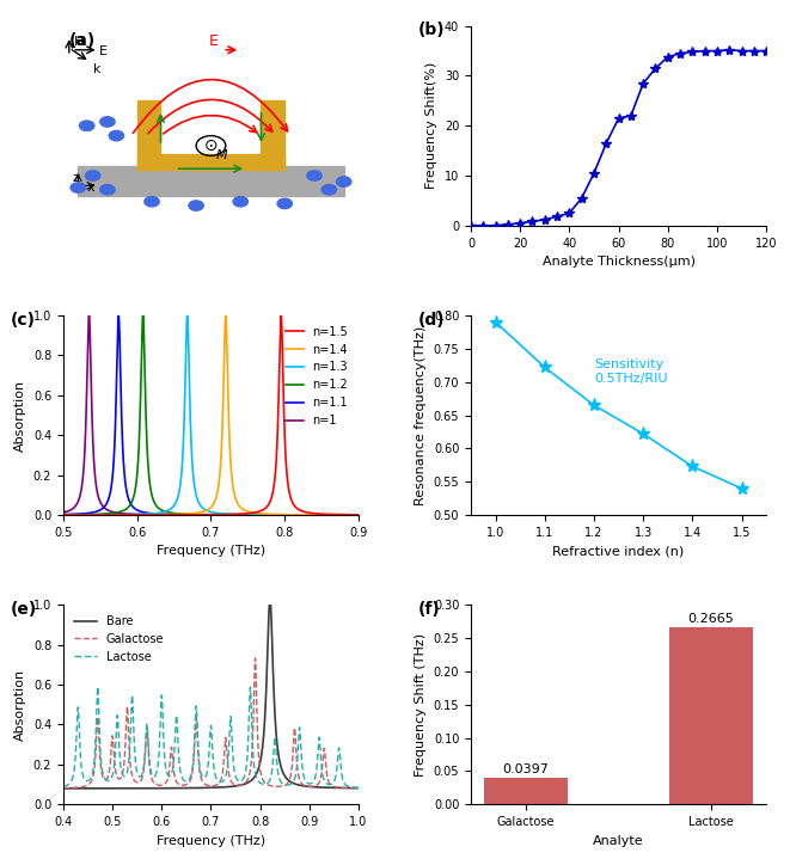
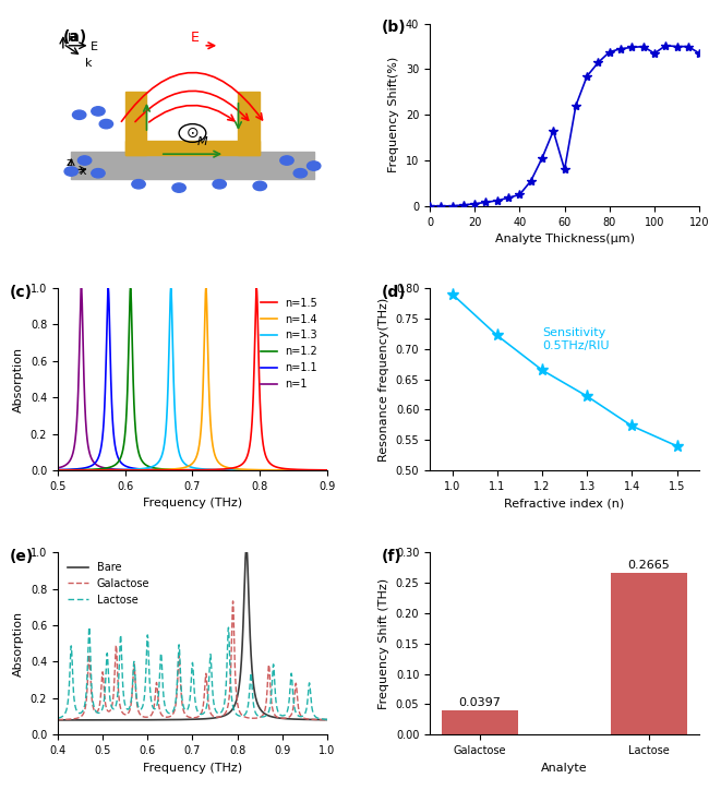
60: 21.5 -> 8.0
100: 35.0 -> 33.5
120: 35.0 -> 33.5
